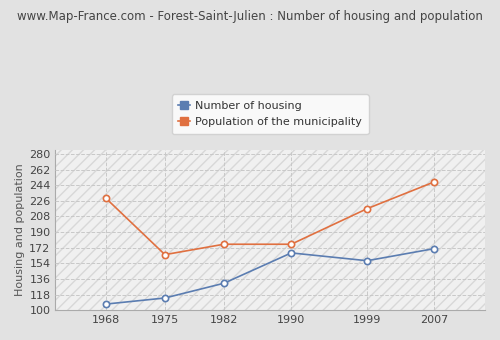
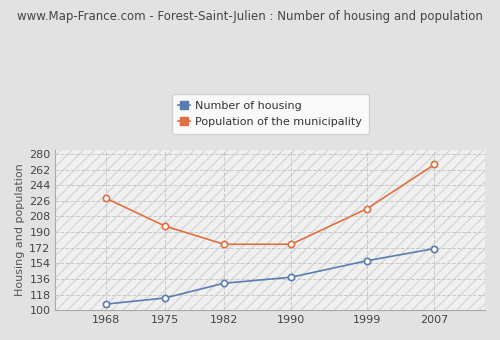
Population of the municipality/1975: 164 -> 197
Number of housing/1990: 166 -> 138
Population of the municipality/2007: 248 -> 268
